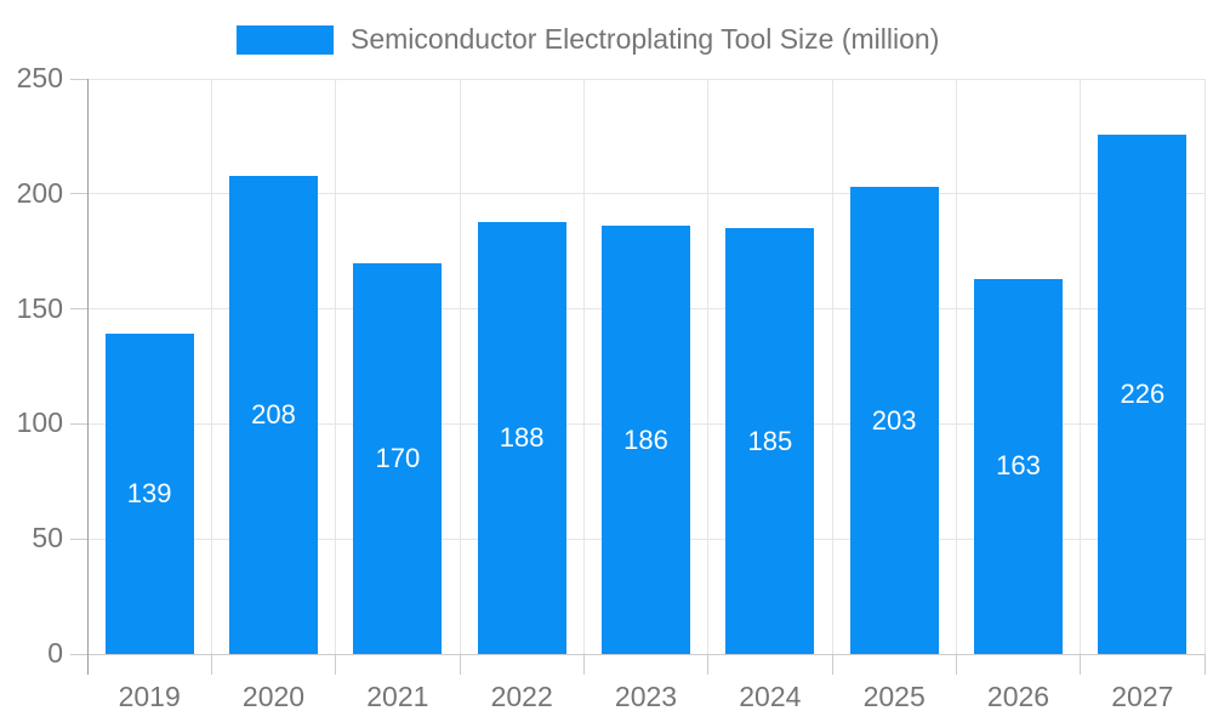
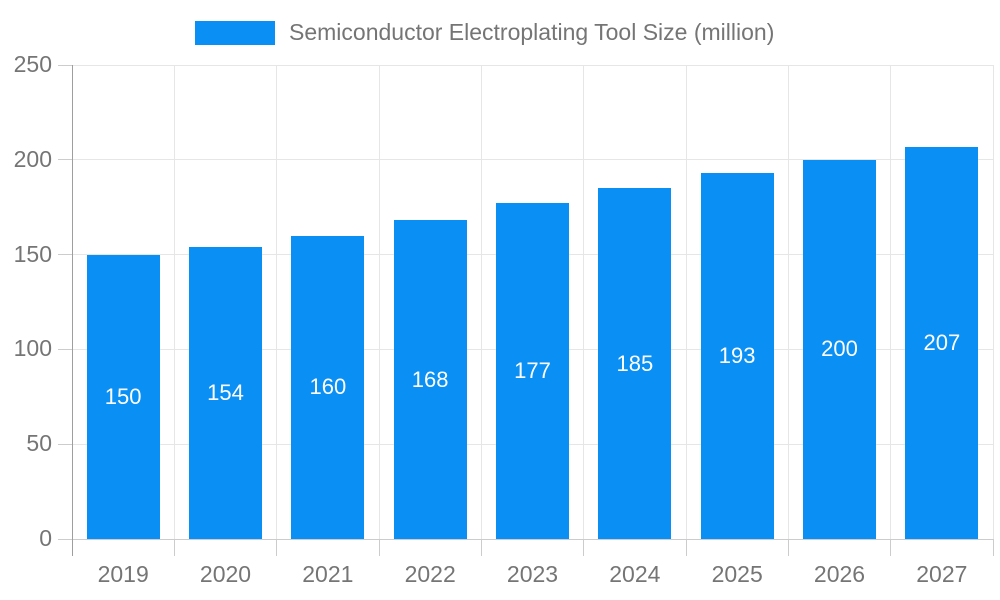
2019: 139 -> 150
2020: 208 -> 154
2021: 170 -> 160
2022: 188 -> 168
2023: 186 -> 177
2025: 203 -> 193
2026: 163 -> 200
2027: 226 -> 207
